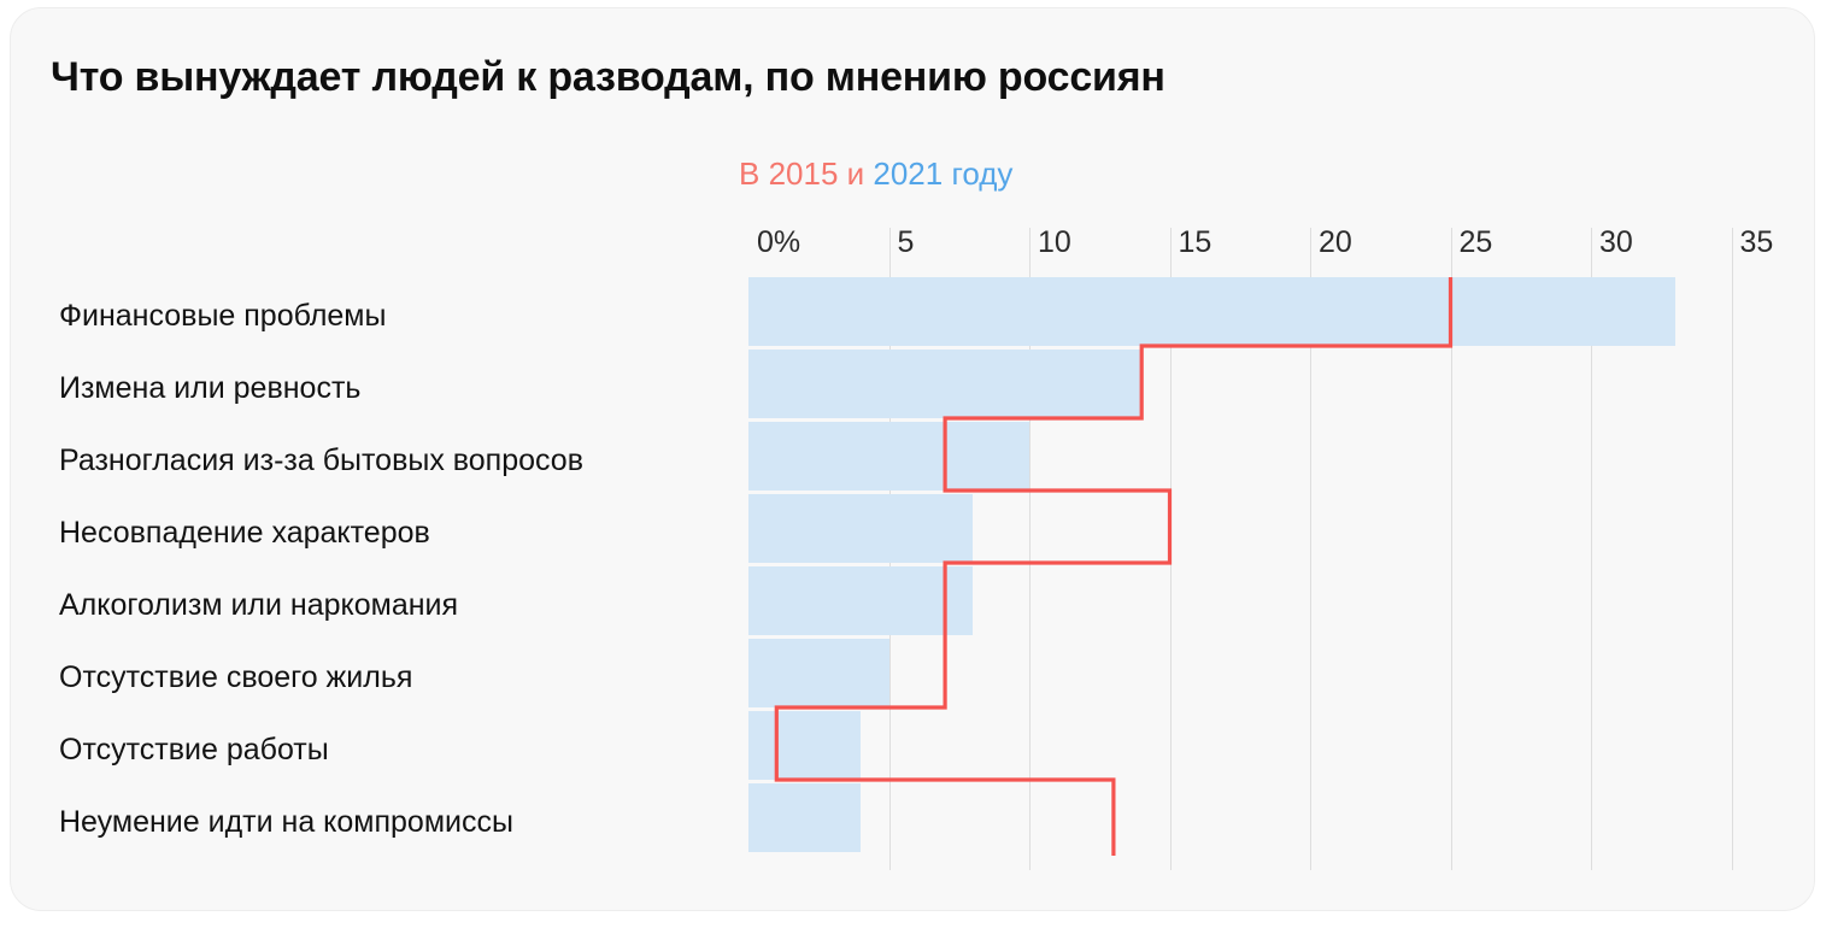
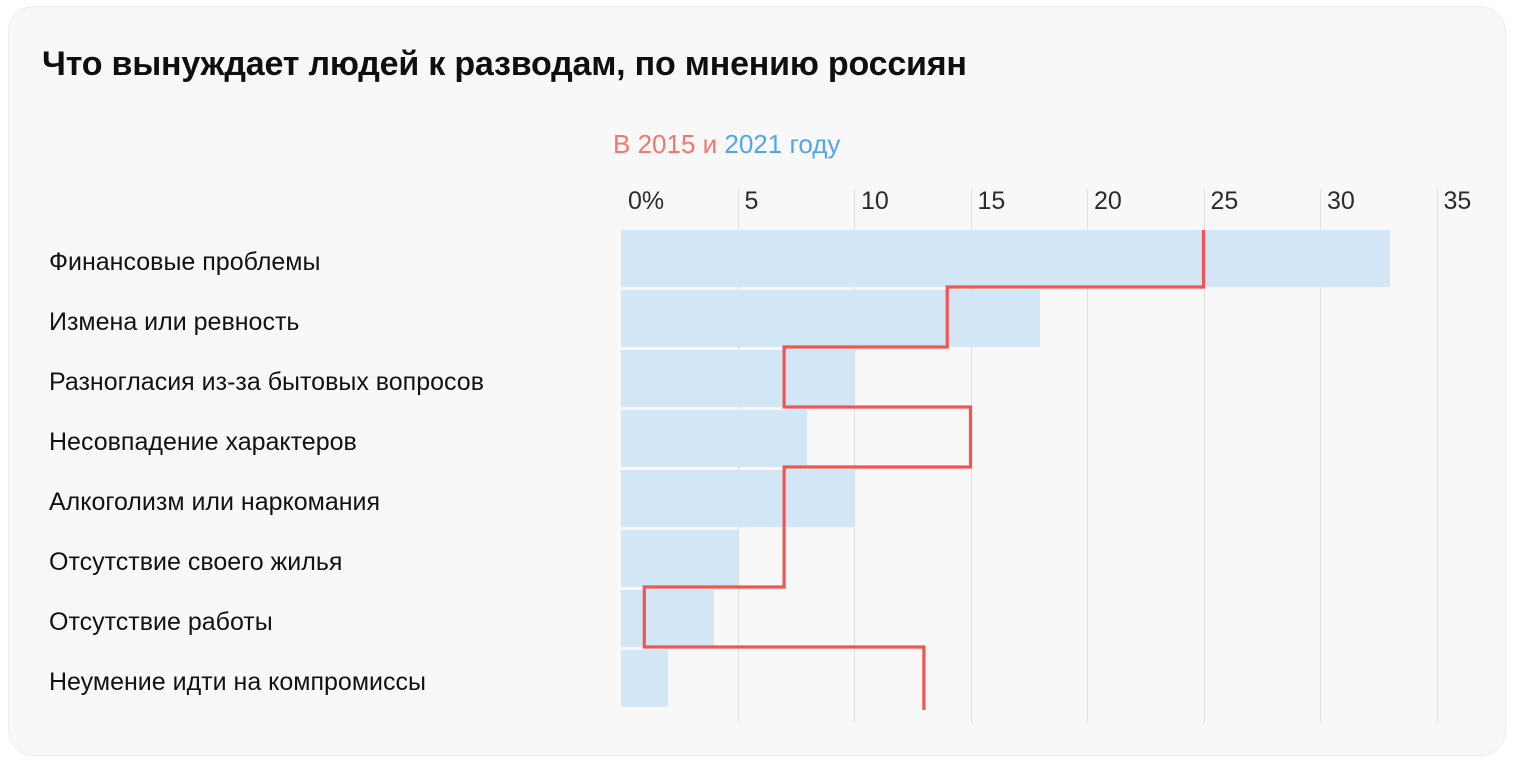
2021/Измена или ревность: 14 -> 18
2021/Алкоголизм или наркомания: 8 -> 10
2021/Неумение идти на компромиссы: 4 -> 2
